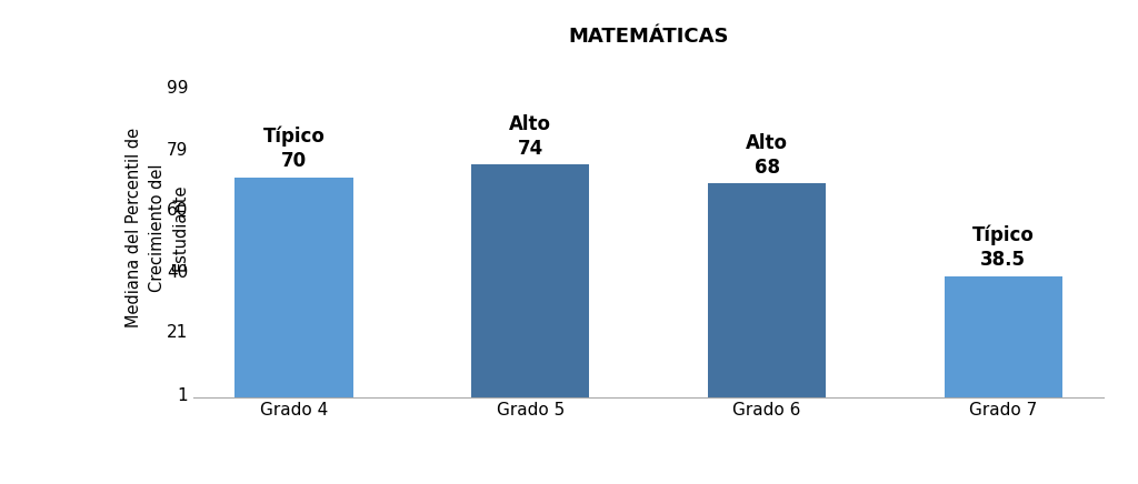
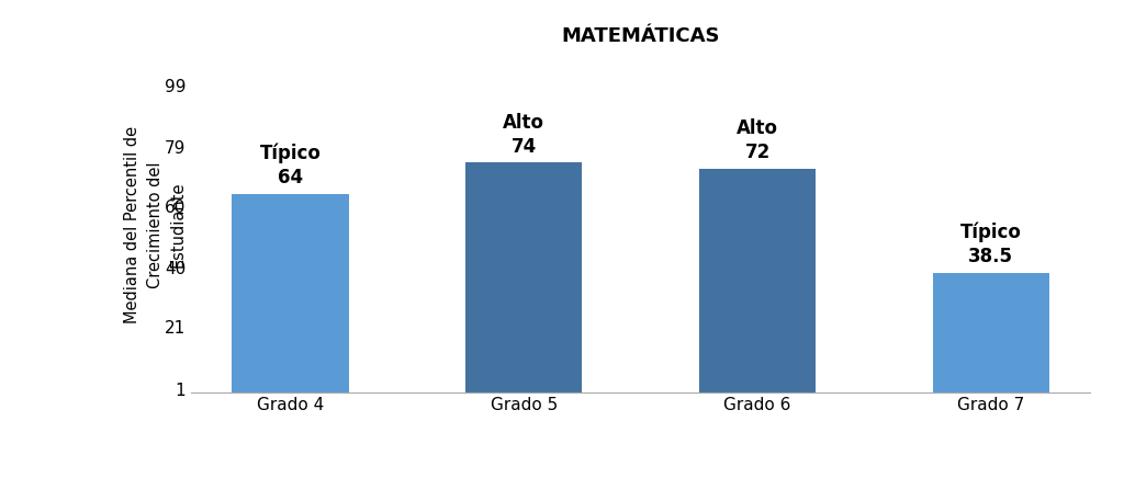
Grado 4: 70 -> 64
Grado 6: 68 -> 72
